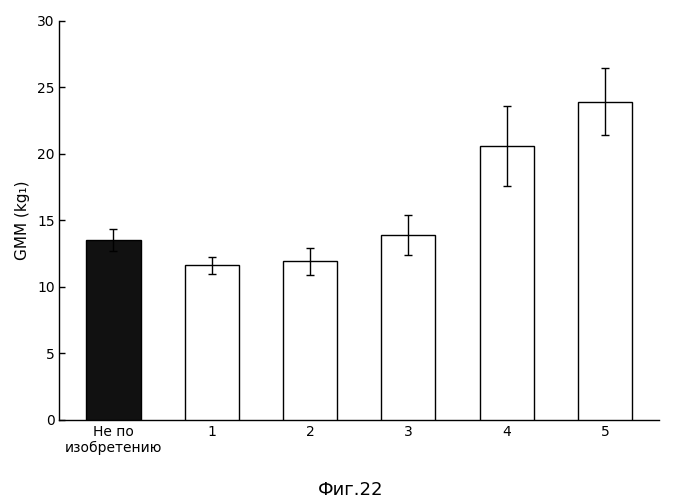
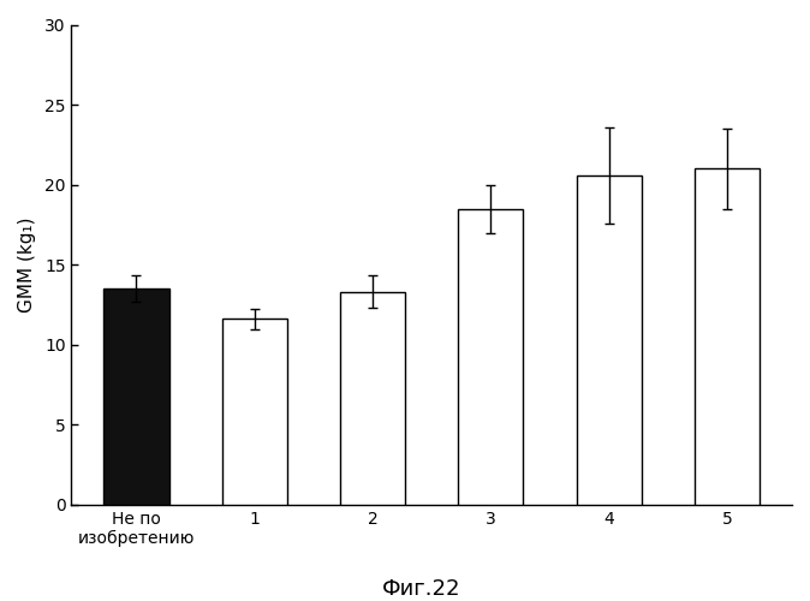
2: 11.9 -> 13.3
3: 13.9 -> 18.5
5: 23.9 -> 21.0
